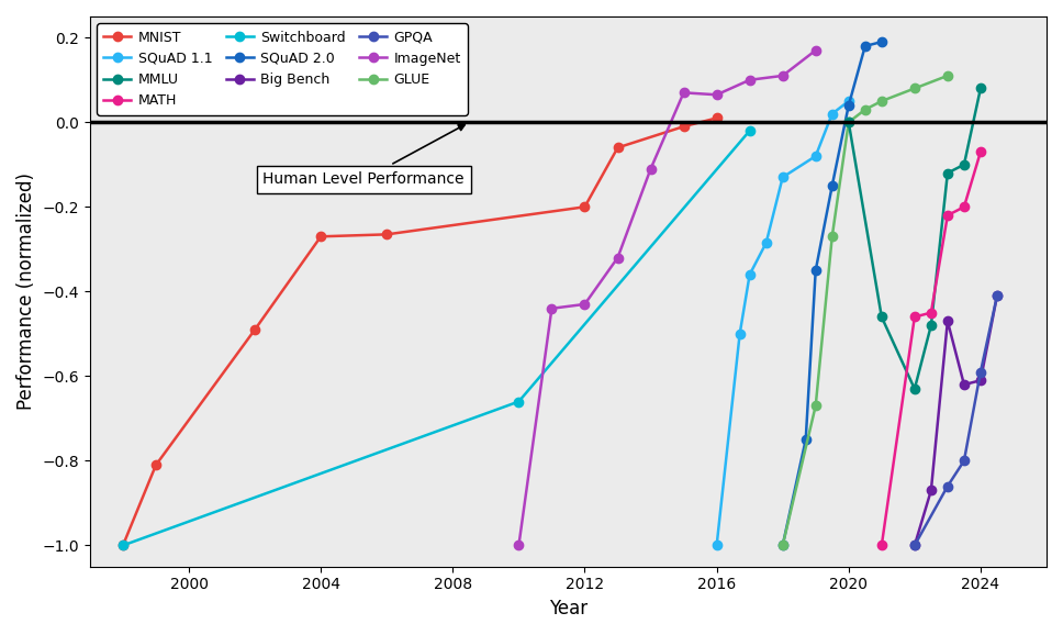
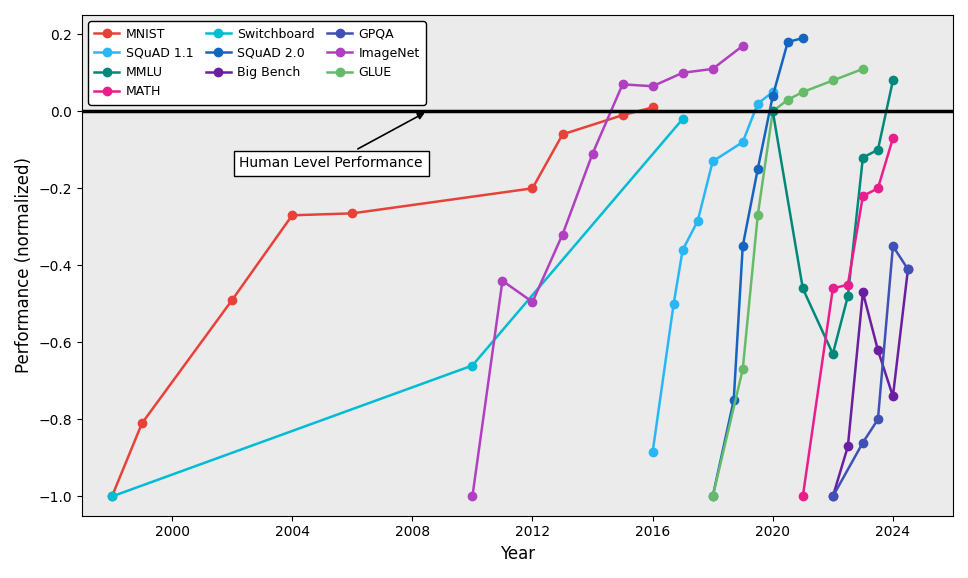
ImageNet/2012: -0.430 -> -0.495
SQuAD 1.1/2016: -1.000 -> -0.885
Big Bench/2024: -0.61 -> -0.74
GPQA/2024: -0.59 -> -0.35
